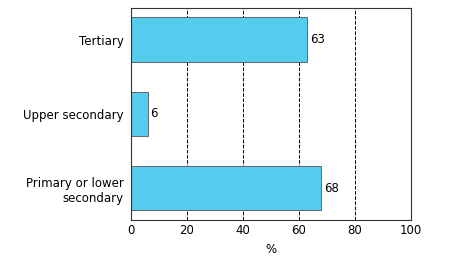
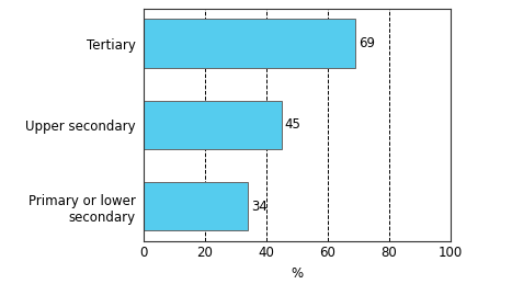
Tertiary: 63 -> 69
Upper secondary: 6 -> 45
Primary or lower secondary: 68 -> 34
